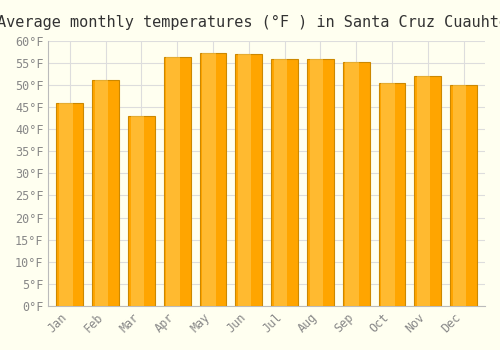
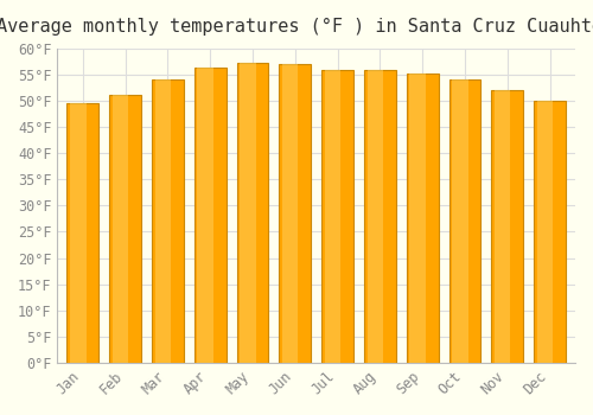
Jan: 46.0°F -> 49.5°F
Mar: 43.0°F -> 54.0°F
Oct: 50.5°F -> 54.0°F
